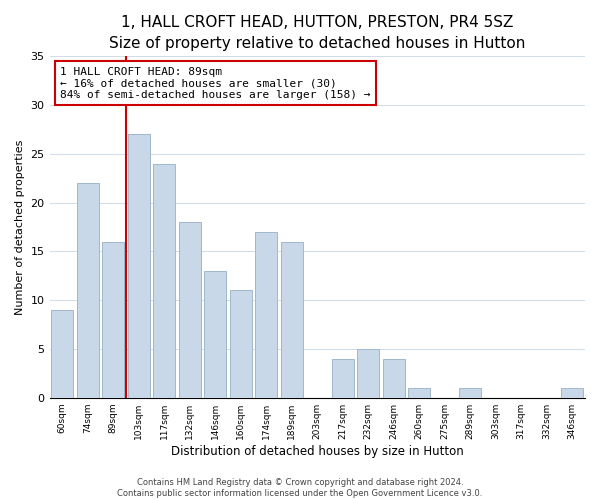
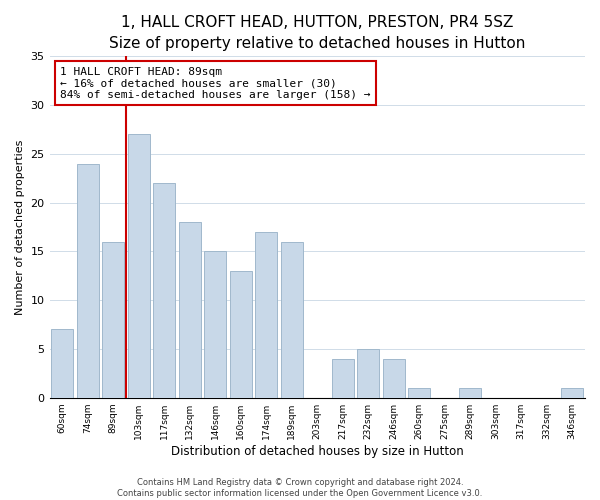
60sqm: 9 -> 7
74sqm: 22 -> 24
117sqm: 24 -> 22
146sqm: 13 -> 15
160sqm: 11 -> 13
